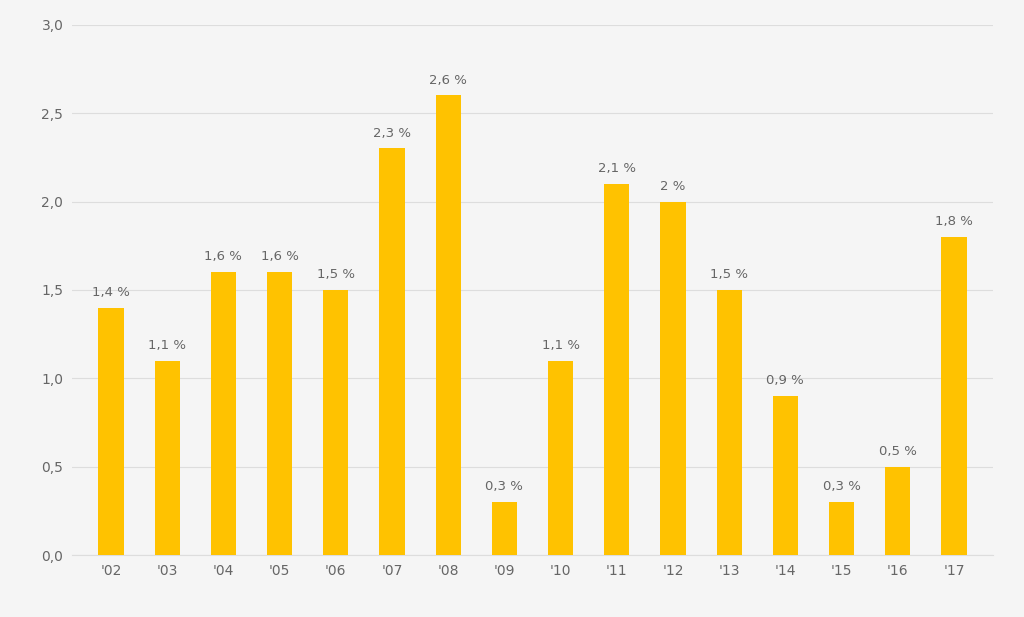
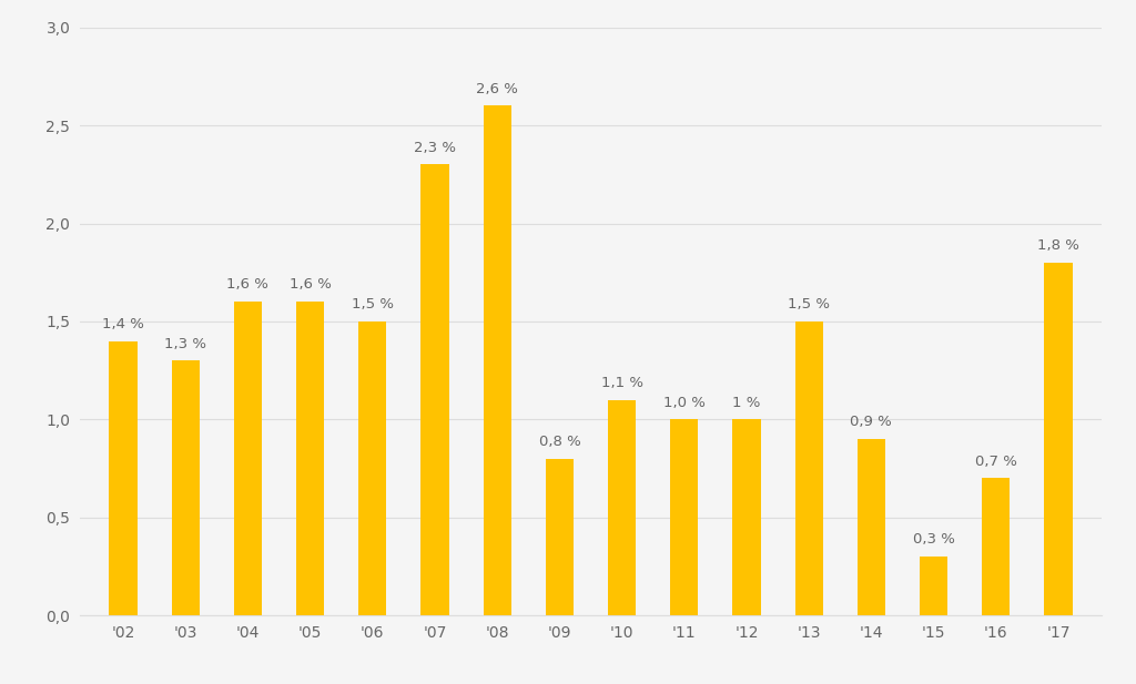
'03: 1,1 -> 1,3
'09: 0,3 -> 0,8
'11: 2 -> 1
'12: 2 -> 1
'16: 0,5 -> 0,7
